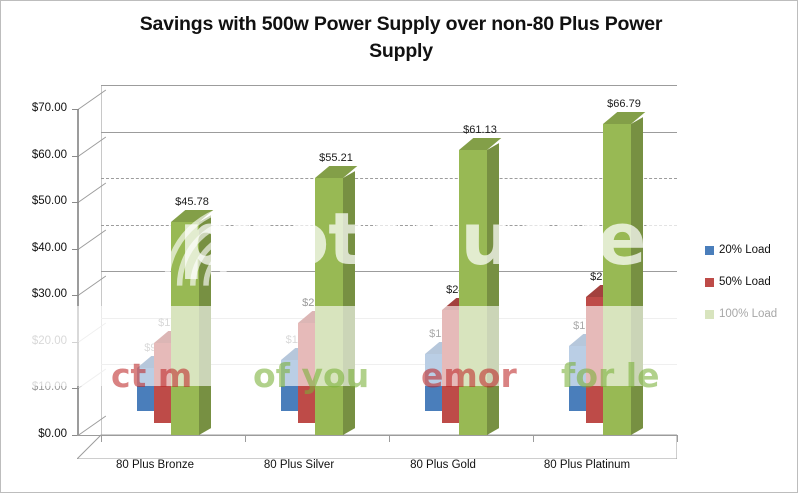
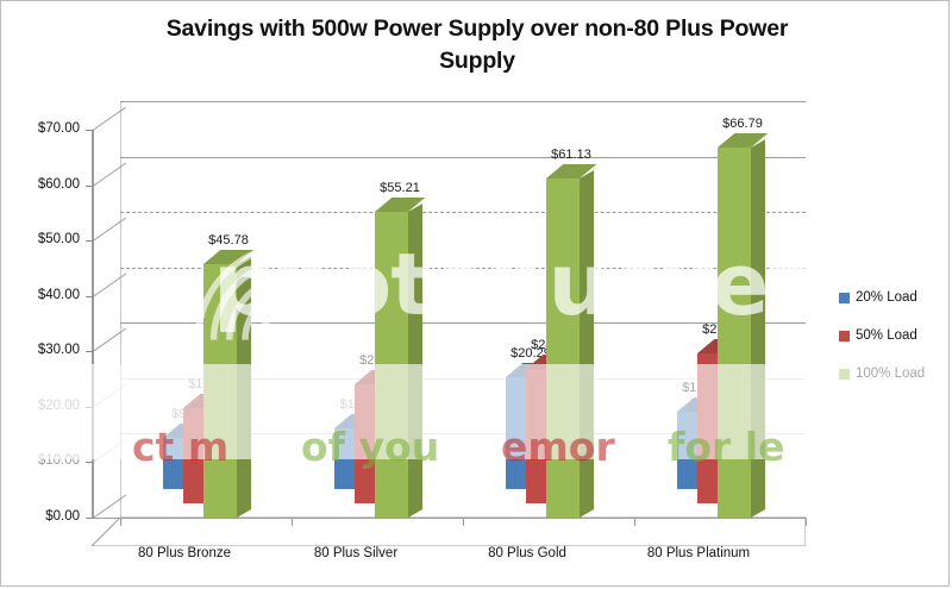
20% Load/80 Plus Gold: $12.23 -> $20.29
